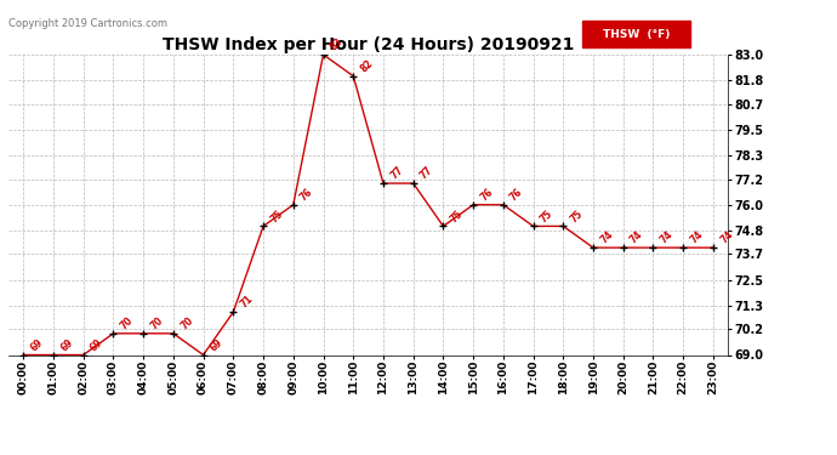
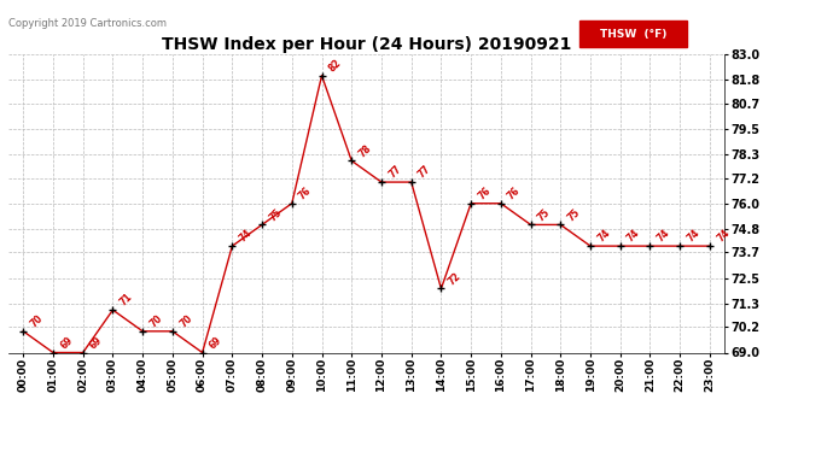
00:00: 69 -> 70
03:00: 70 -> 71
07:00: 71 -> 74
10:00: 83 -> 82
11:00: 82 -> 78
14:00: 75 -> 72
